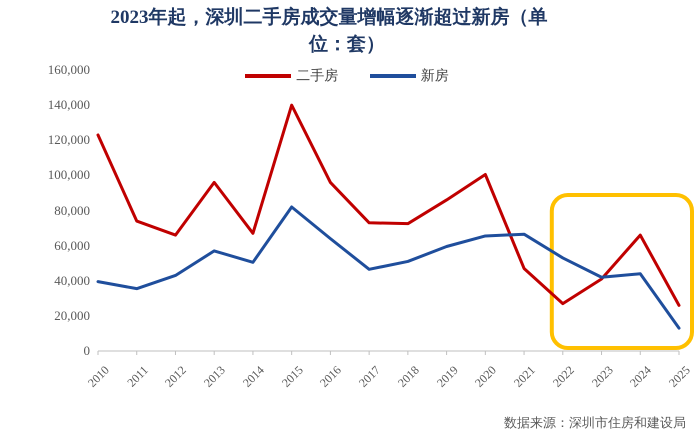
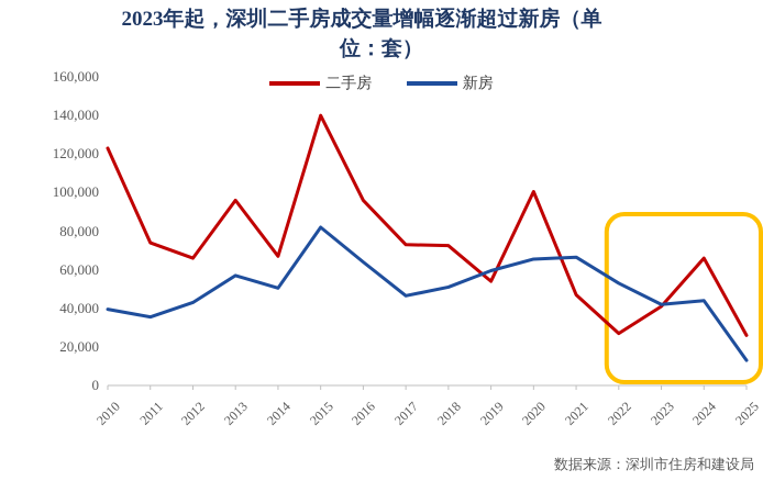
二手房/2019: 86000 -> 54000
